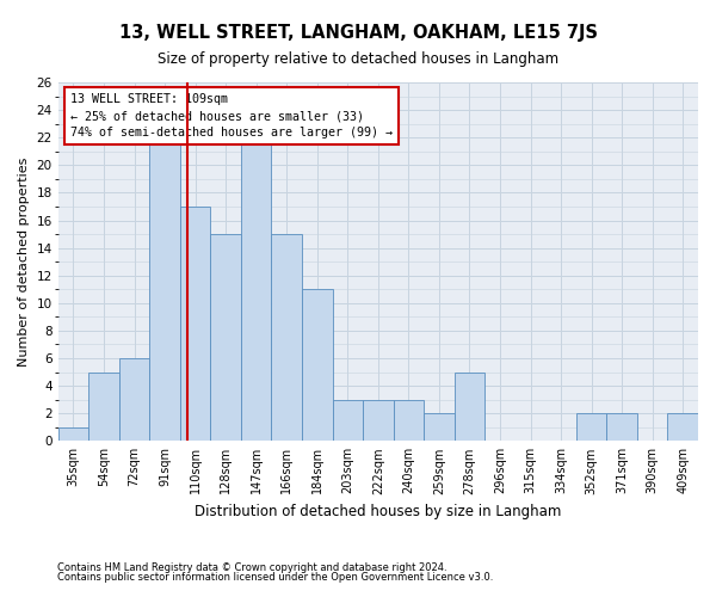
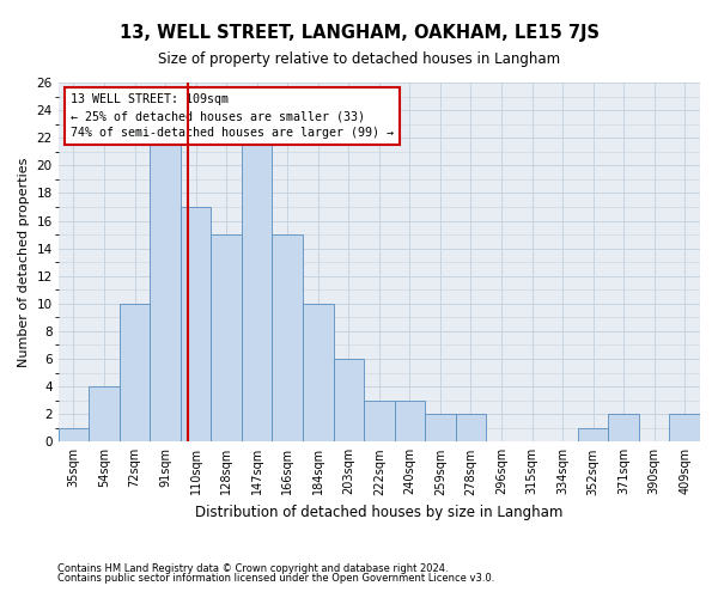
54sqm: 5 -> 4
72sqm: 6 -> 10
184sqm: 11 -> 10
203sqm: 3 -> 6
278sqm: 5 -> 2
352sqm: 2 -> 1
